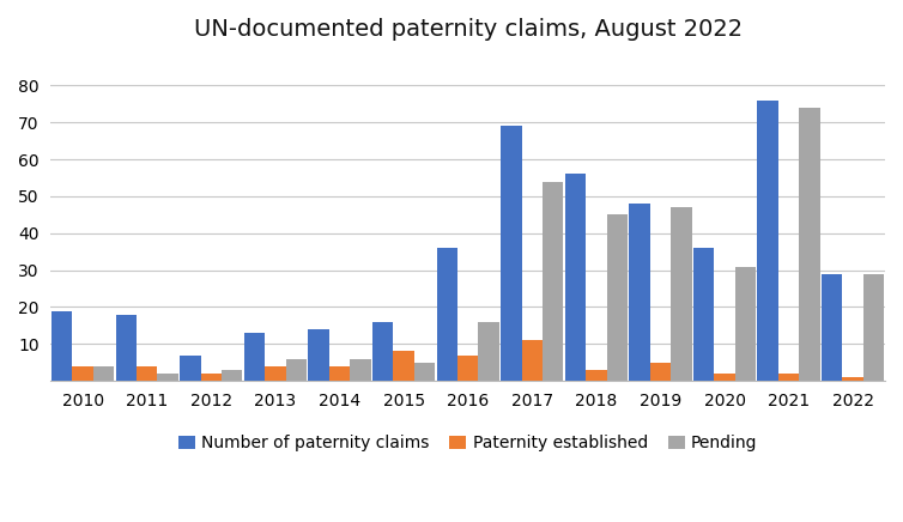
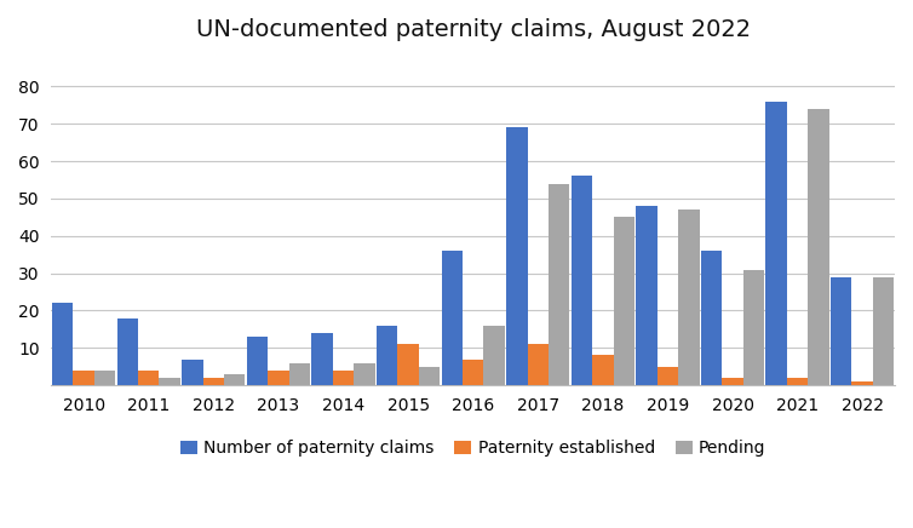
Number of paternity claims/2010: 19 -> 22
Paternity established/2015: 8 -> 11
Paternity established/2018: 3 -> 8
